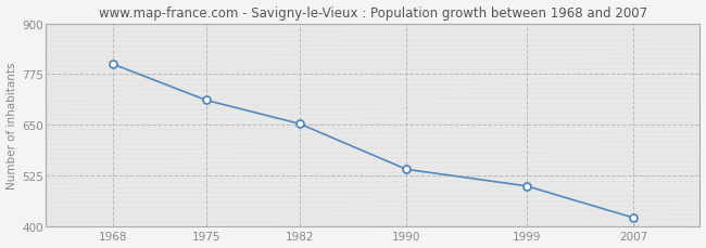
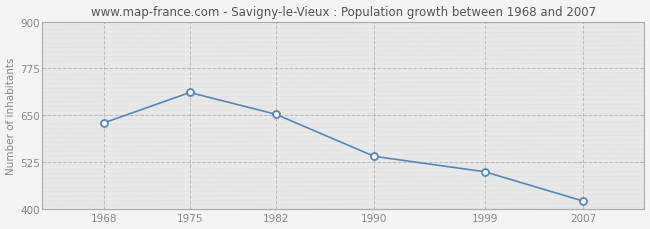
1968: 800 -> 630
